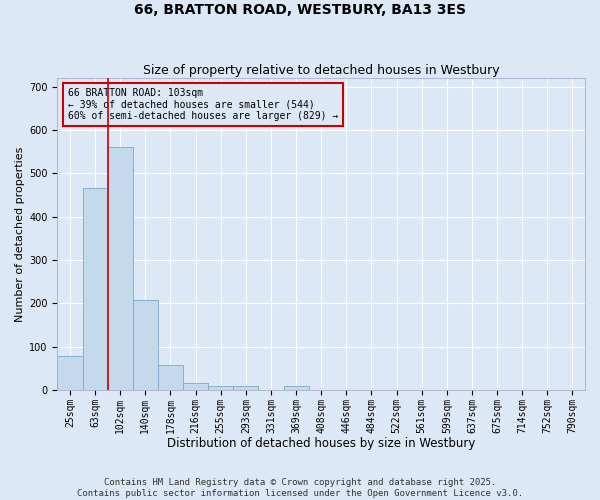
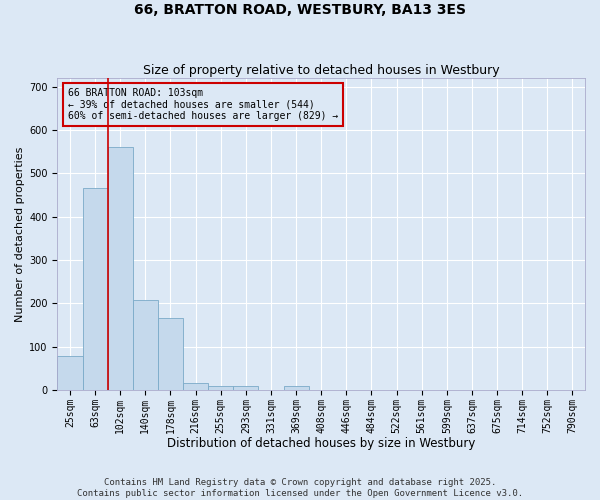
178sqm: 57 -> 165
